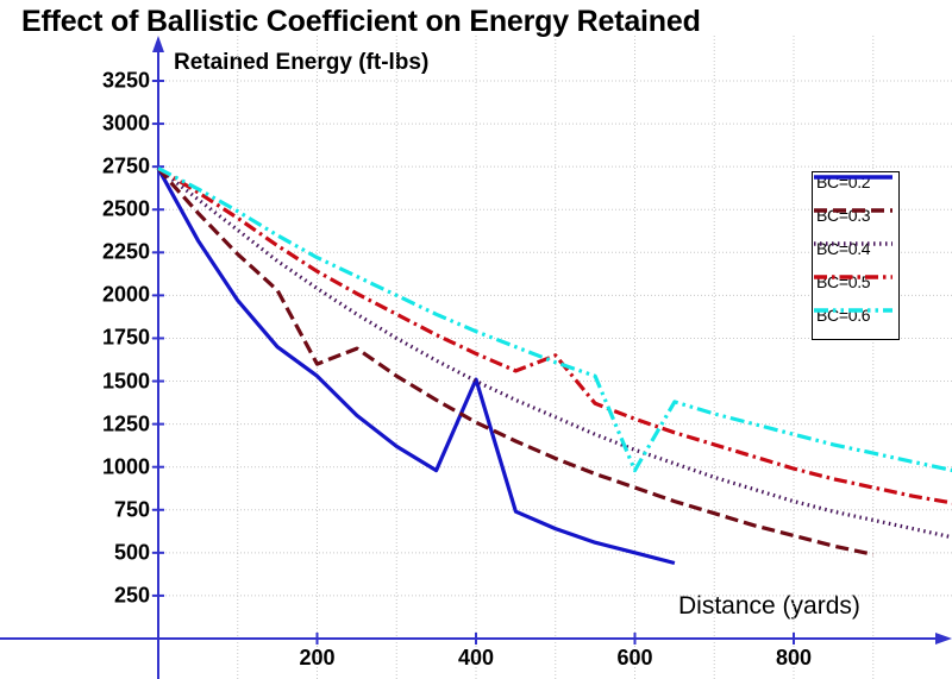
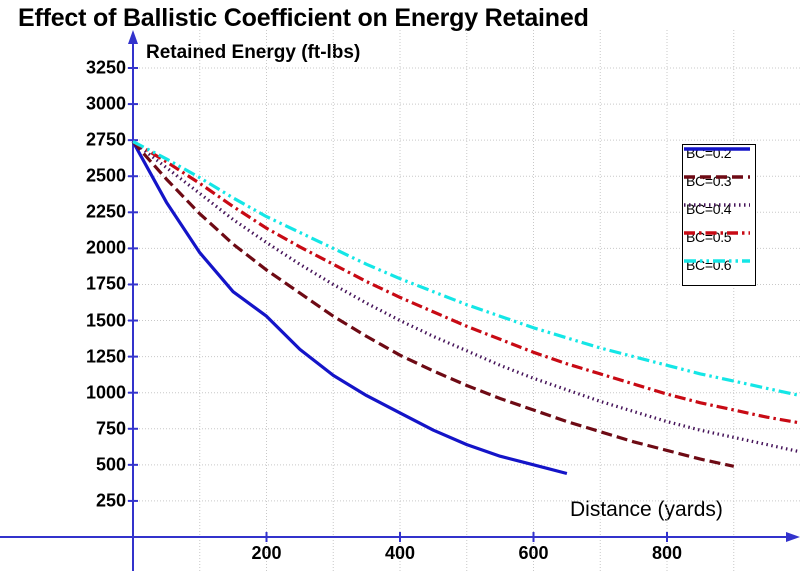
BC=0.3/200: 1600 -> 1850
BC=0.2/400: 1510 -> 860
BC=0.5/500: 1650 -> 1460
BC=0.6/600: 980 -> 1450
